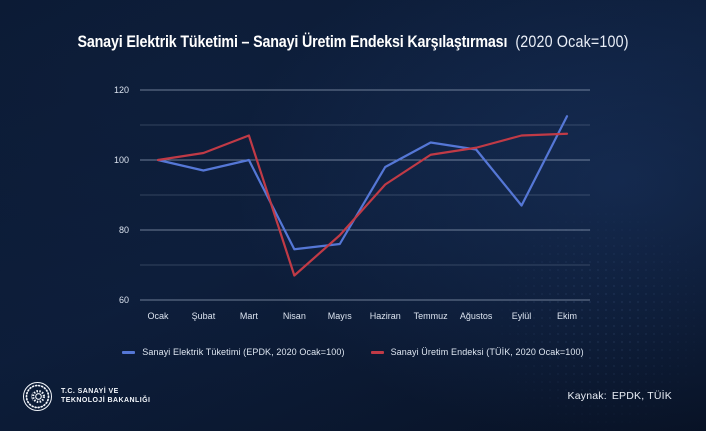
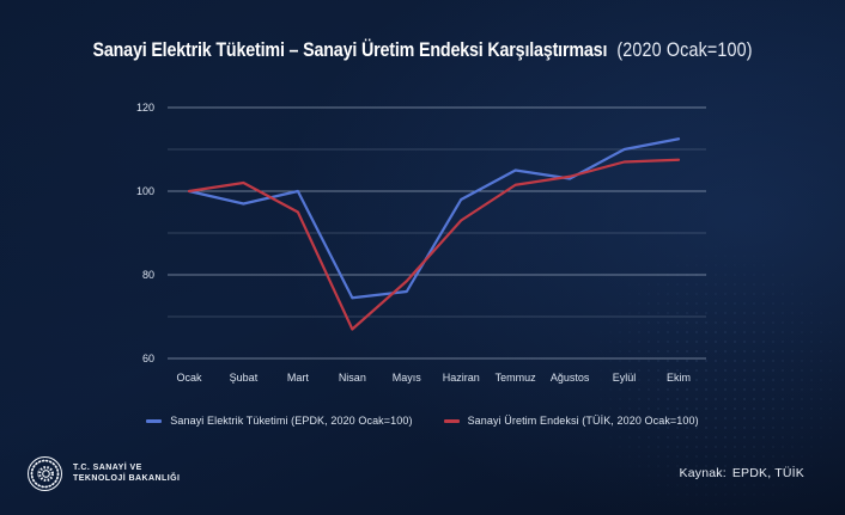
Sanayi Üretim Endeksi (TÜİK, 2020 Ocak=100)/Mart: 107 -> 95
Sanayi Elektrik Tüketimi (EPDK, 2020 Ocak=100)/Eylül: 87 -> 110
